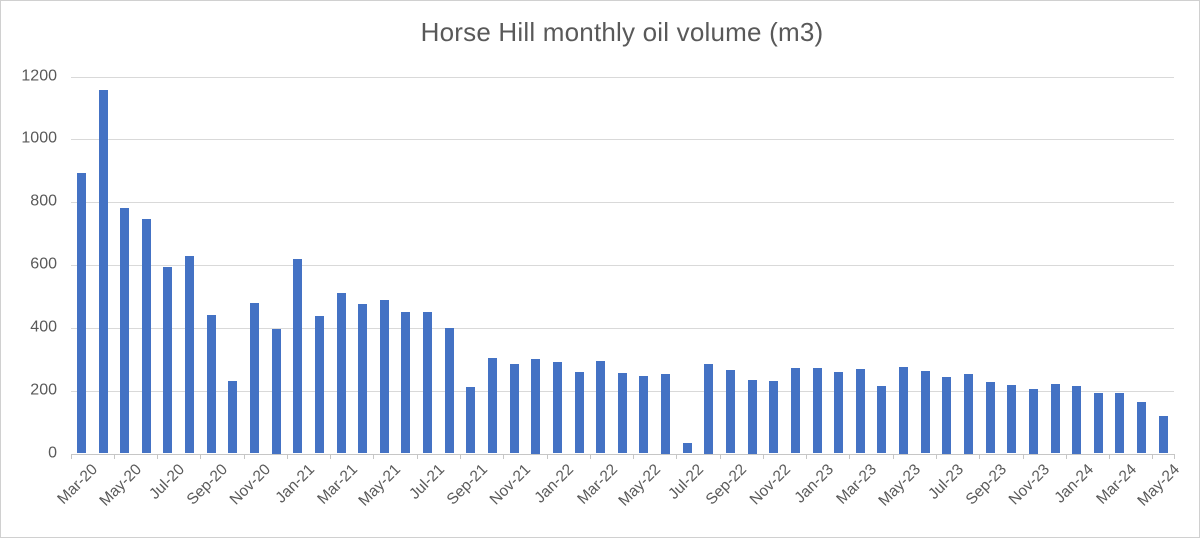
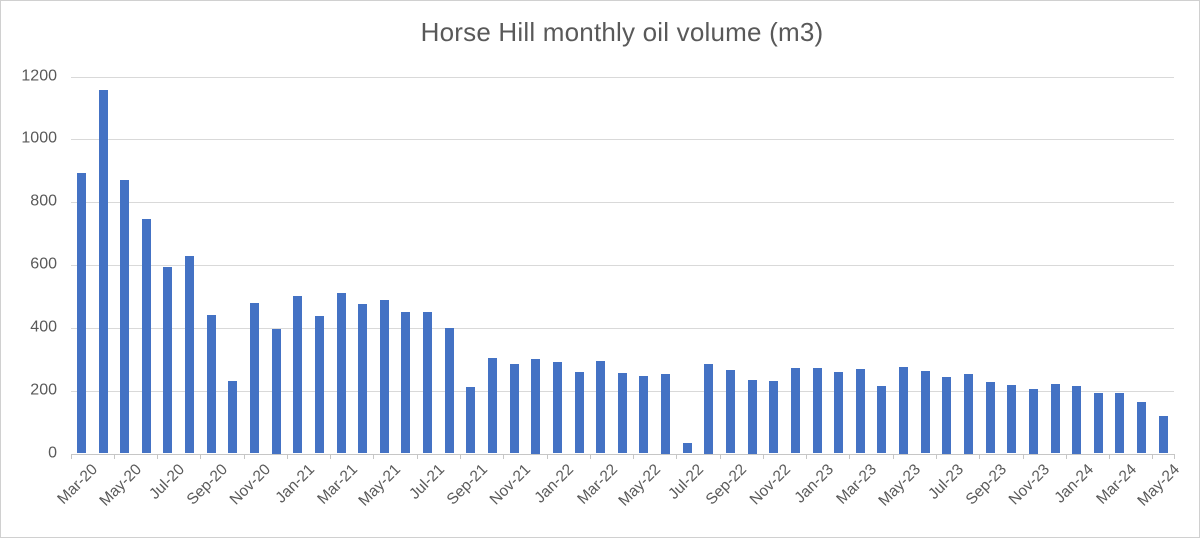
May-20: 780 -> 870
Jan-21: 620 -> 500
